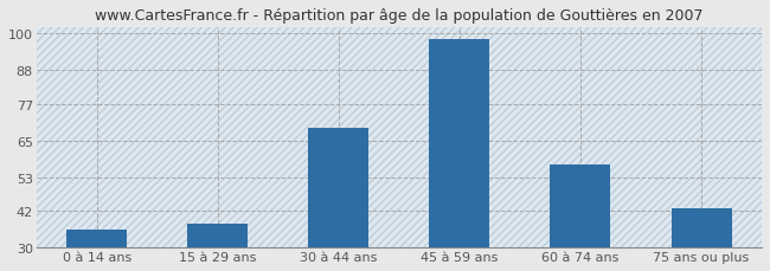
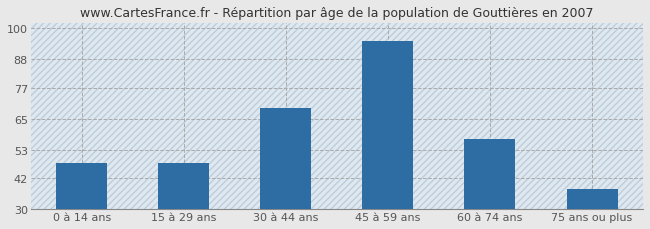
0 à 14 ans: 36 -> 48
15 à 29 ans: 38 -> 48
45 à 59 ans: 98 -> 95
75 ans ou plus: 43 -> 38
